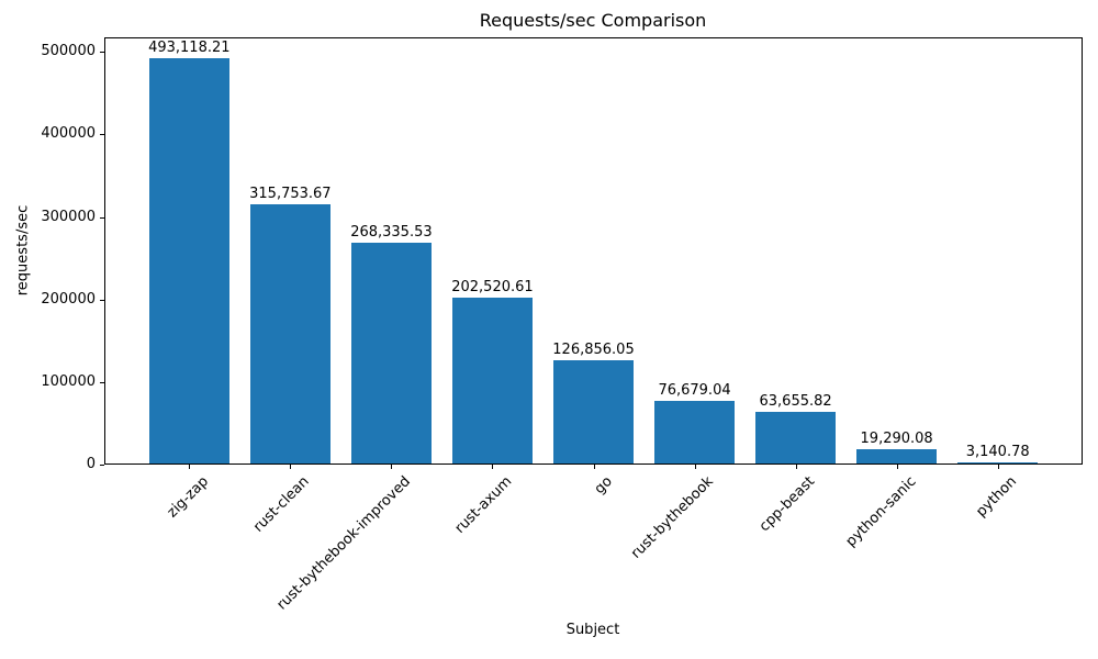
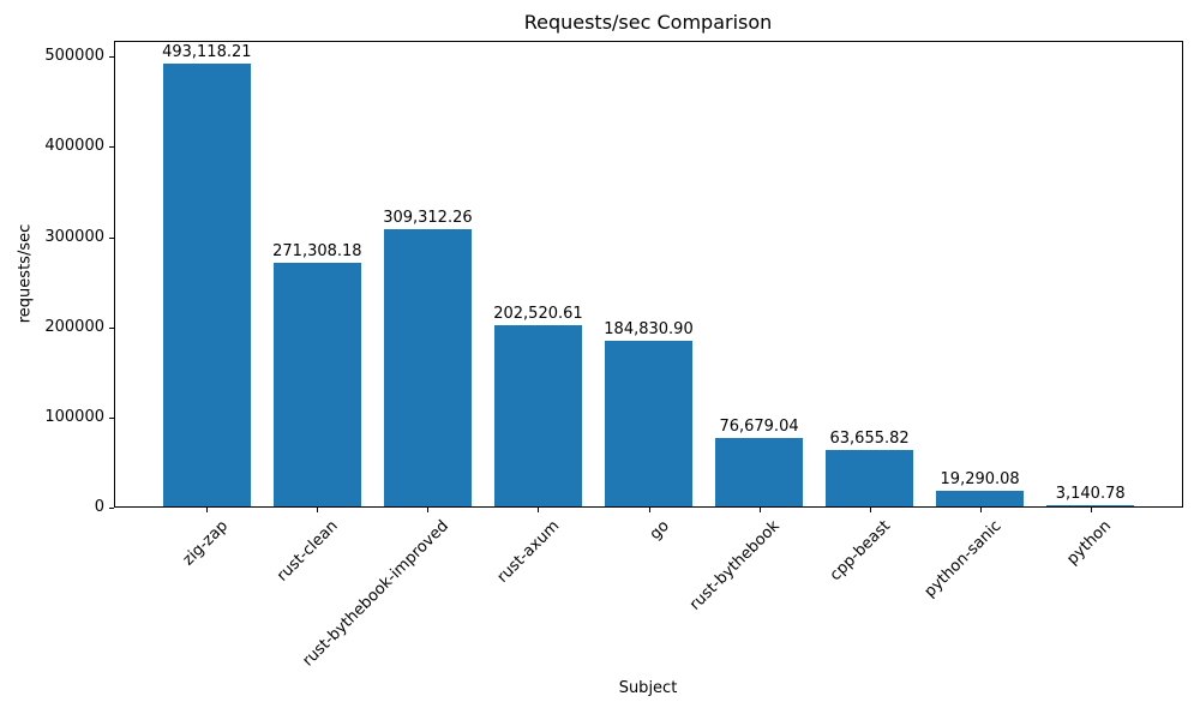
rust-clean: 315,753.67 -> 271,308.18
rust-bythebook-improved: 268,335.53 -> 309,312.26
go: 126,856.05 -> 184,830.90
